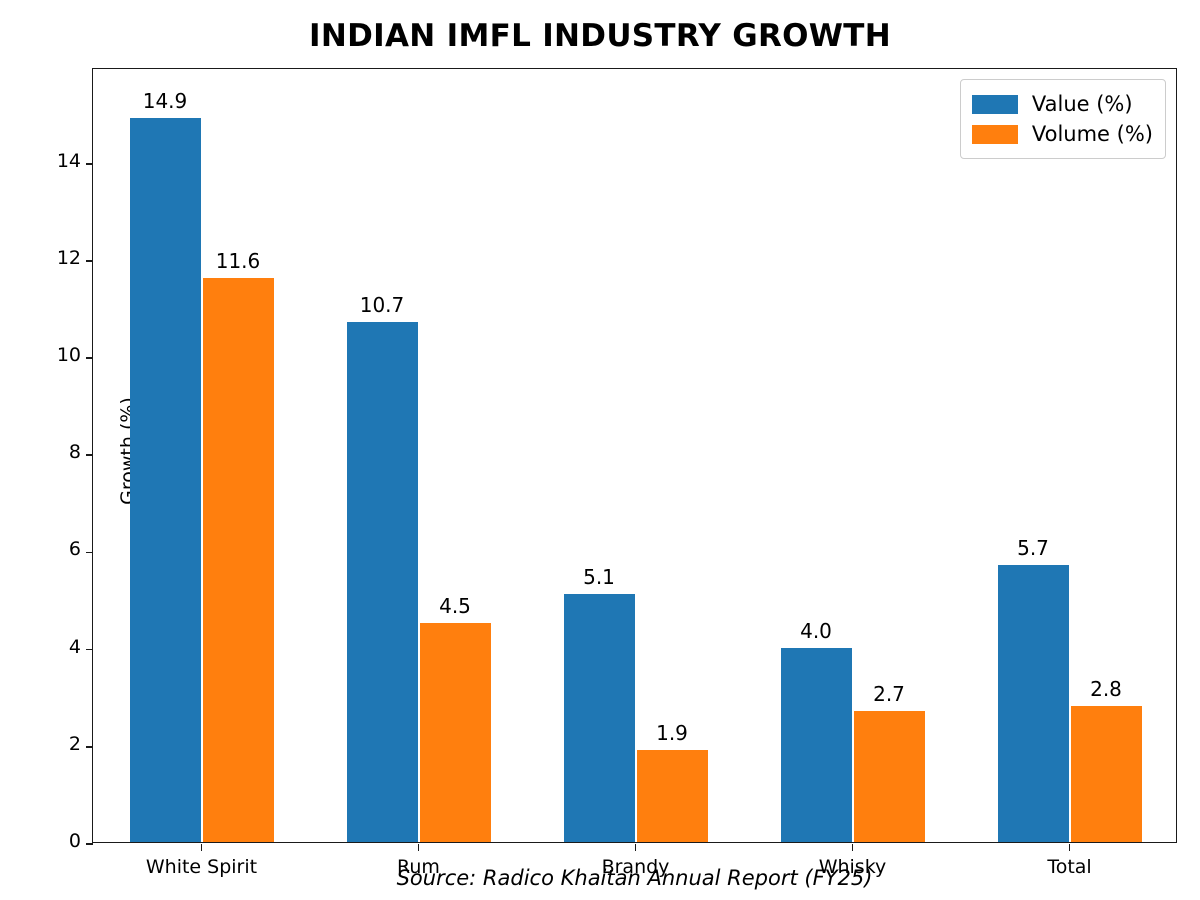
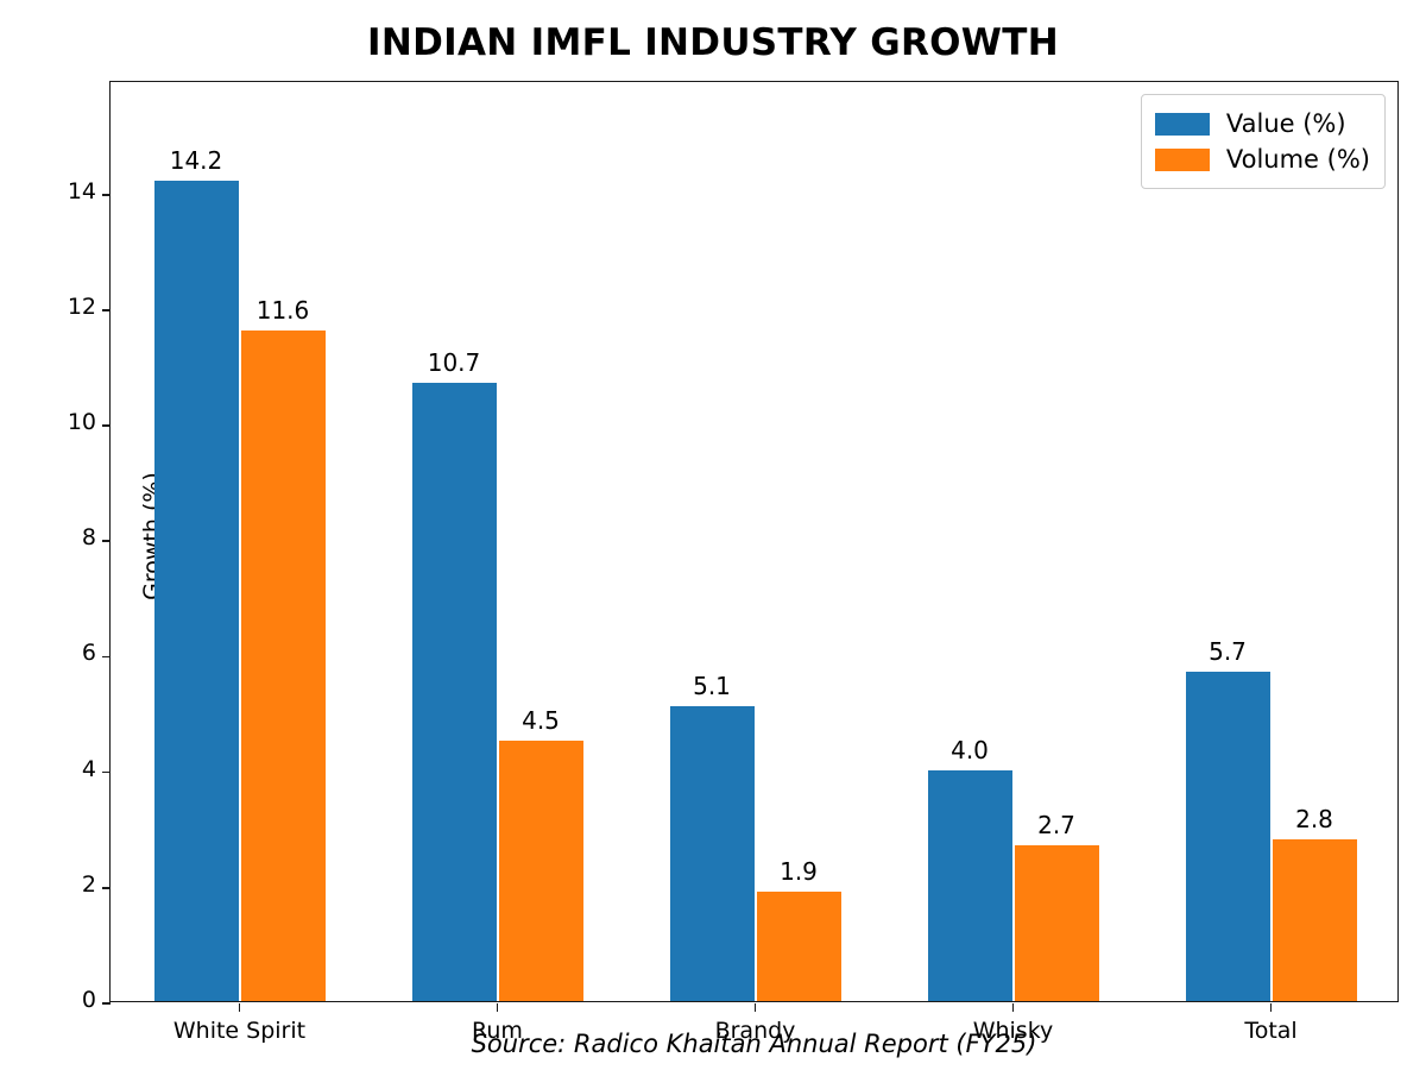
Value (%)/White Spirit: 14.9 -> 14.2
